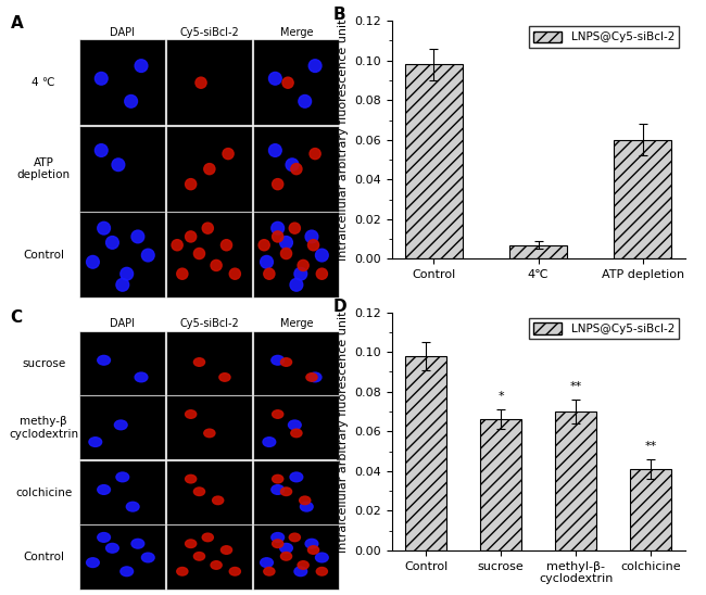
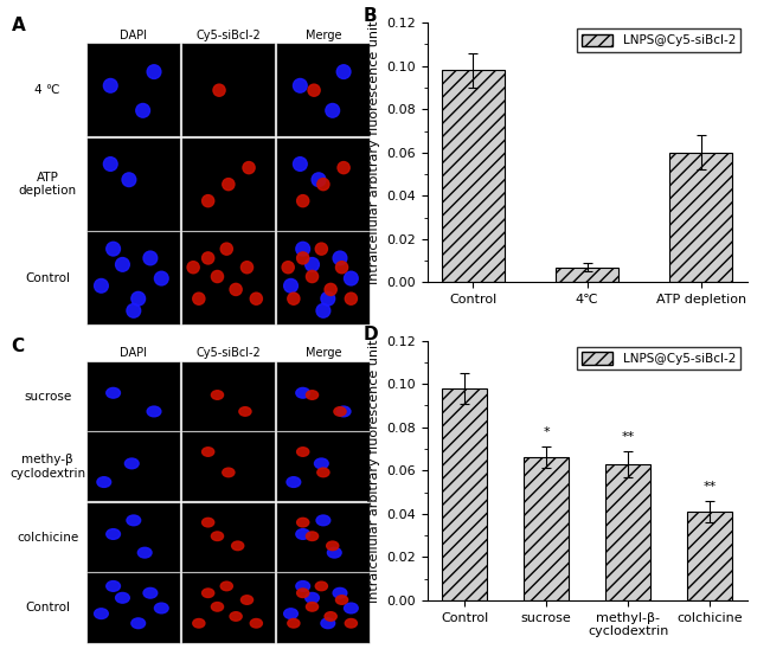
methyl-β- cyclodextrin: 0.070 -> 0.063
